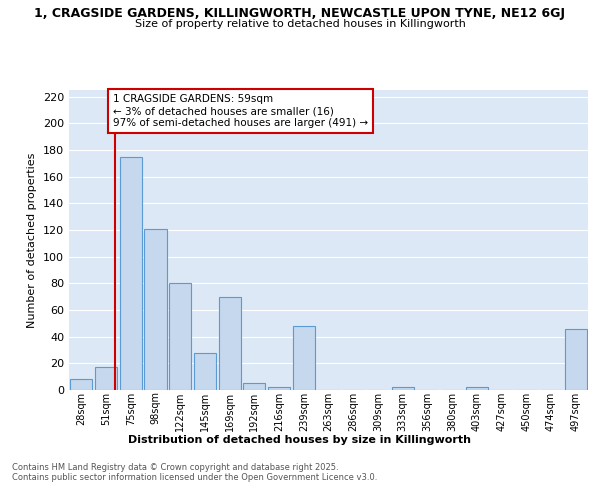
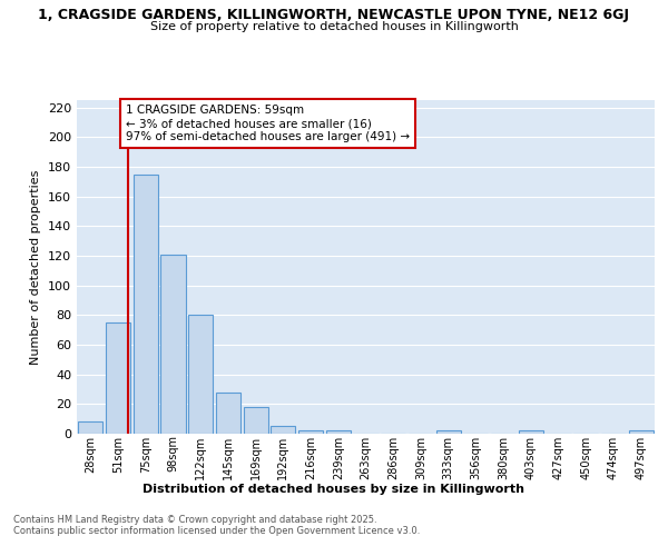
51sqm: 17 -> 75
169sqm: 70 -> 18
239sqm: 48 -> 2
497sqm: 46 -> 2
